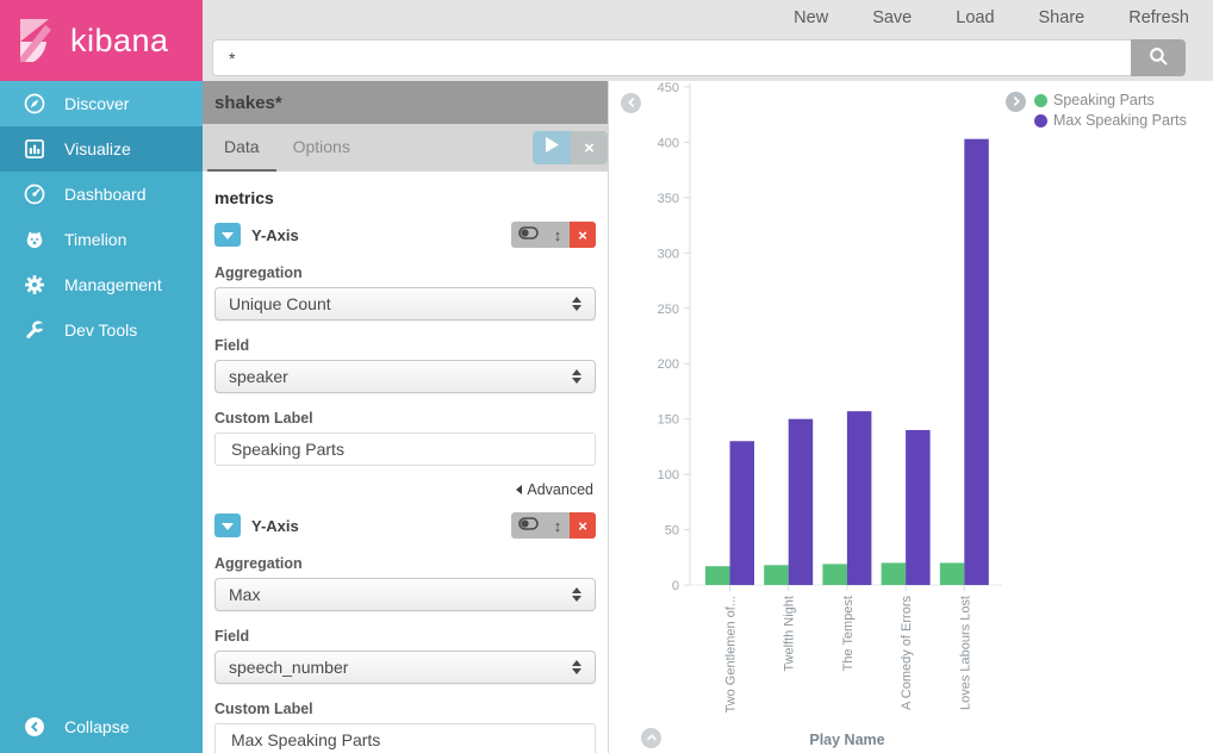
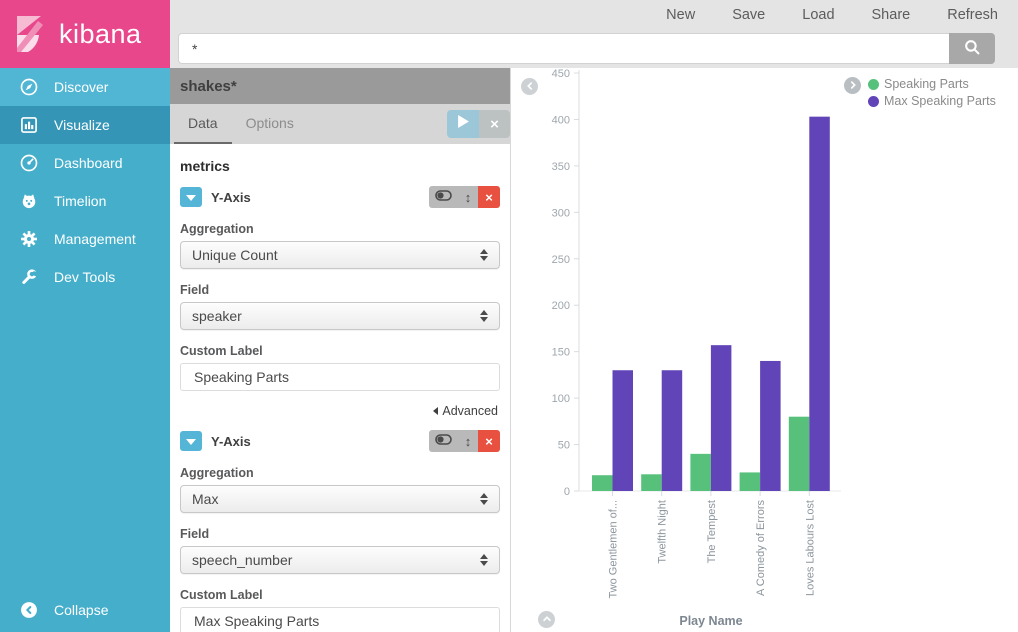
Max Speaking Parts/Twelfth Night: 150 -> 130
Speaking Parts/The Tempest: 20 -> 40
Speaking Parts/Loves Labours Lost: 20 -> 80
